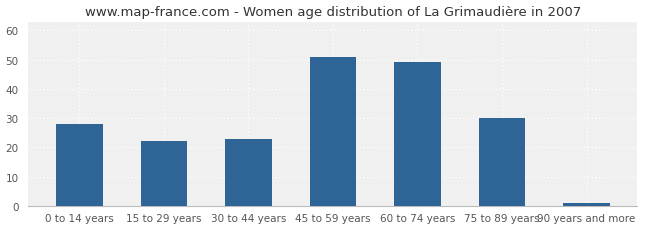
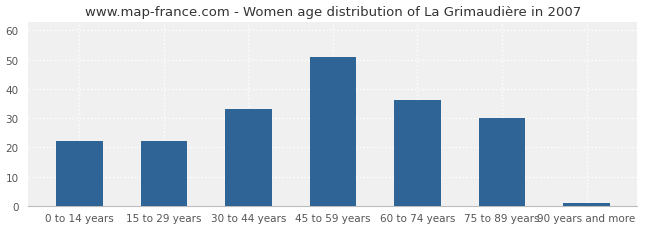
0 to 14 years: 28 -> 22
30 to 44 years: 23 -> 33
60 to 74 years: 49 -> 36
